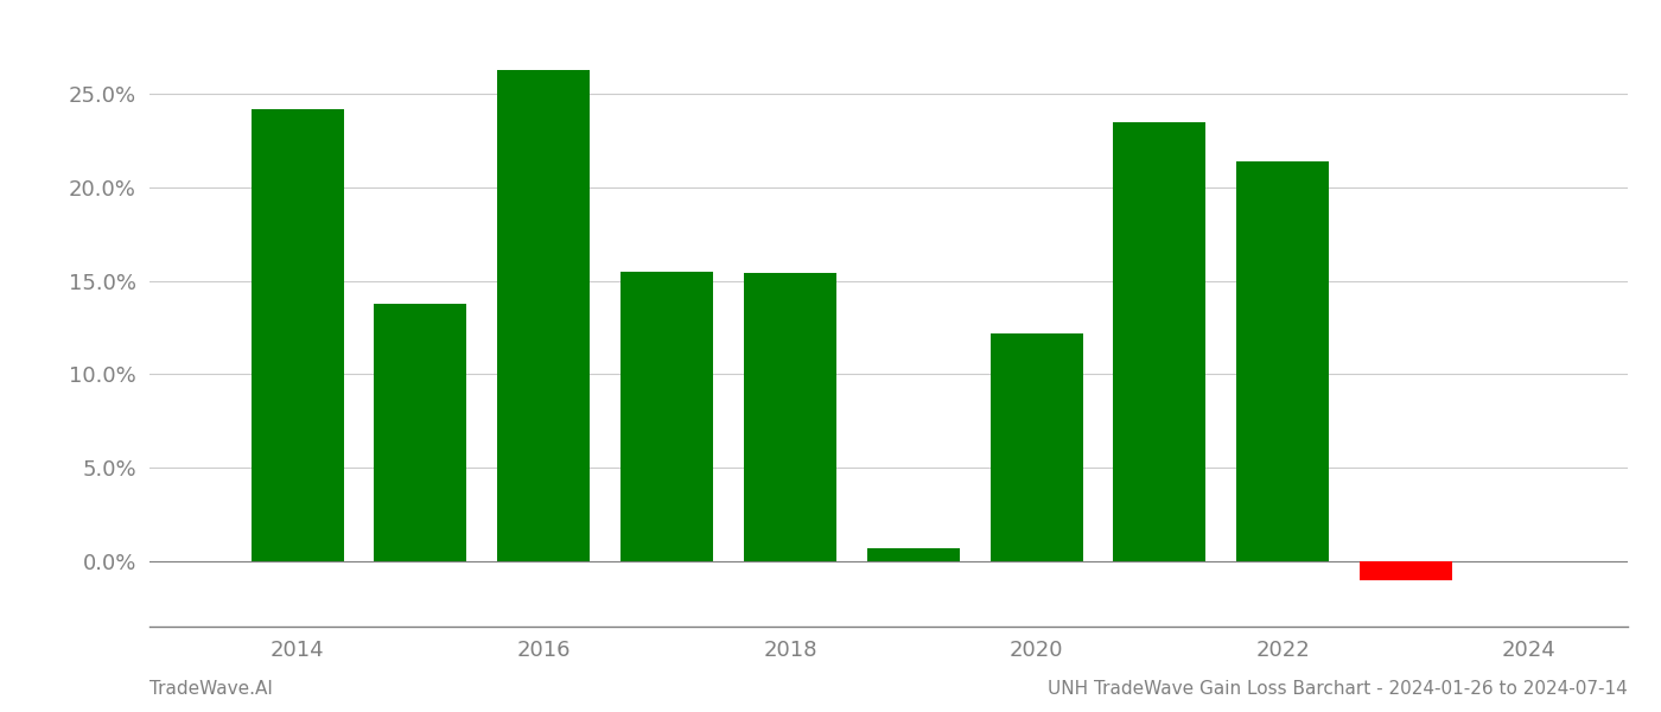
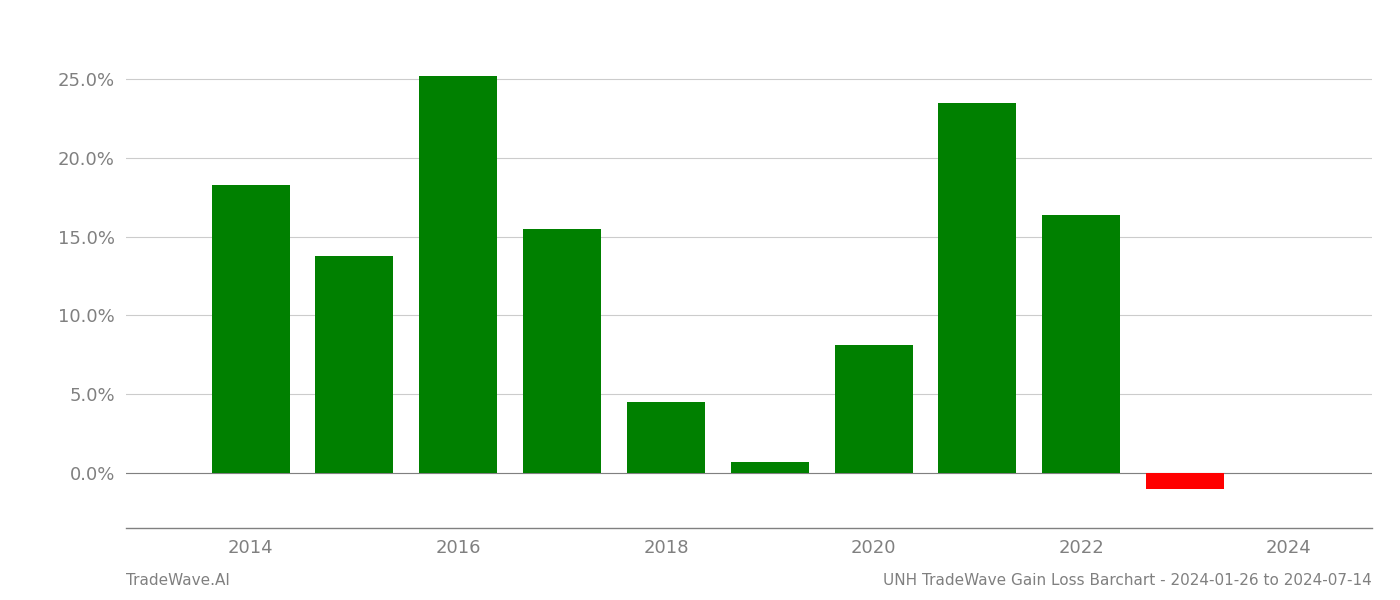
2014: 24.2% -> 18.3%
2016: 26.3% -> 25.2%
2018: 15.4% -> 4.5%
2020: 12.2% -> 8.1%
2022: 21.4% -> 16.4%
